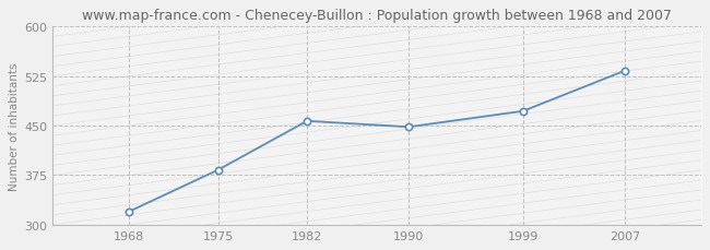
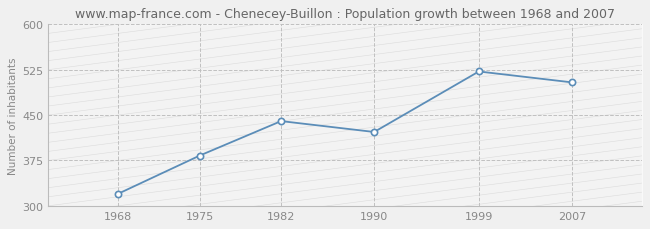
1982: 457 -> 440
1990: 448 -> 422
1999: 472 -> 522
2007: 533 -> 504
